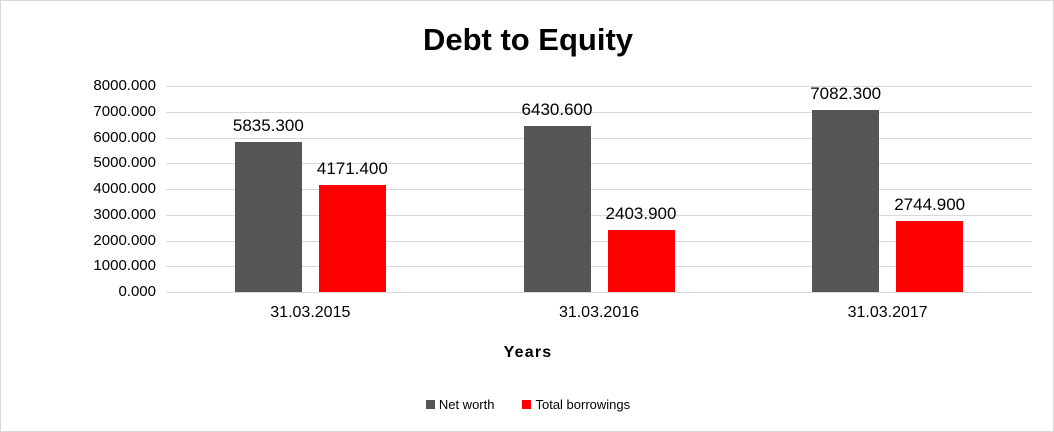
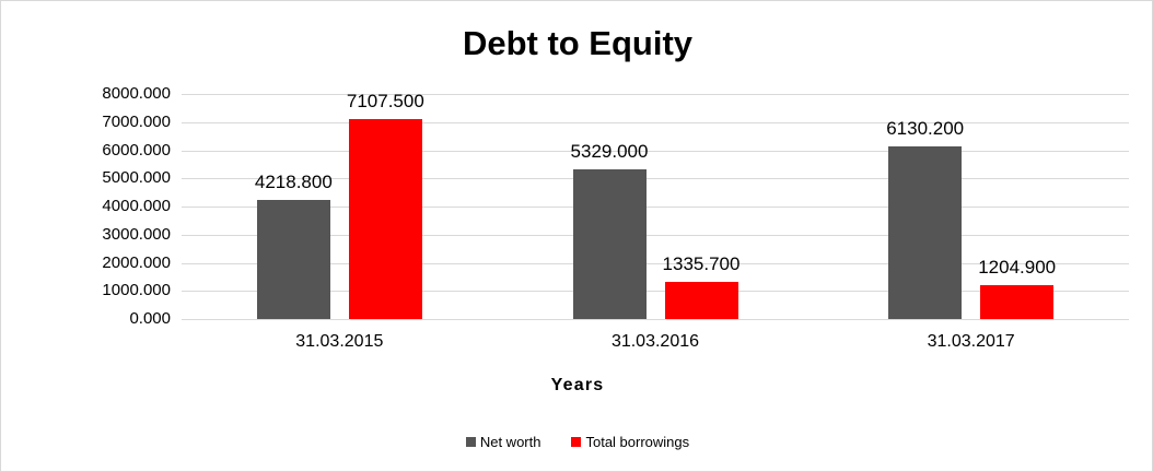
Net worth/31.03.2015: 5835.300 -> 4218.800
Total borrowings/31.03.2015: 4171.400 -> 7107.500
Net worth/31.03.2016: 6430.600 -> 5329.000
Total borrowings/31.03.2016: 2403.900 -> 1335.700
Net worth/31.03.2017: 7082.300 -> 6130.200
Total borrowings/31.03.2017: 2744.900 -> 1204.900
